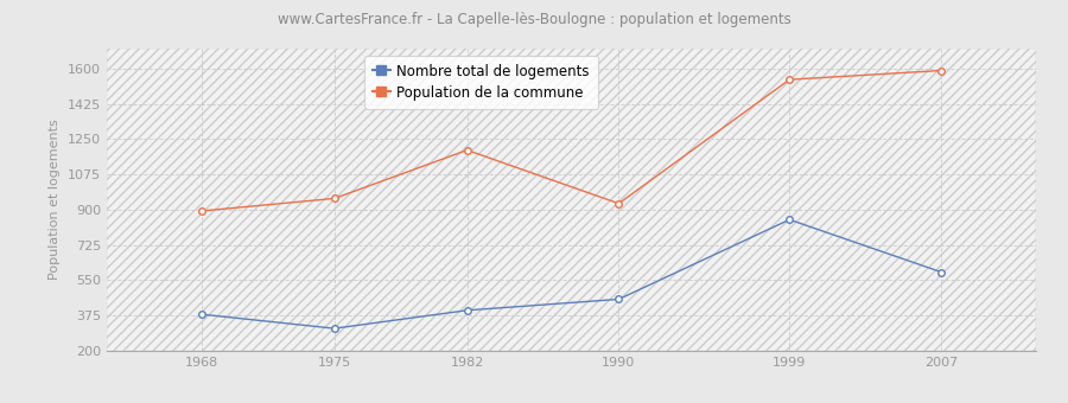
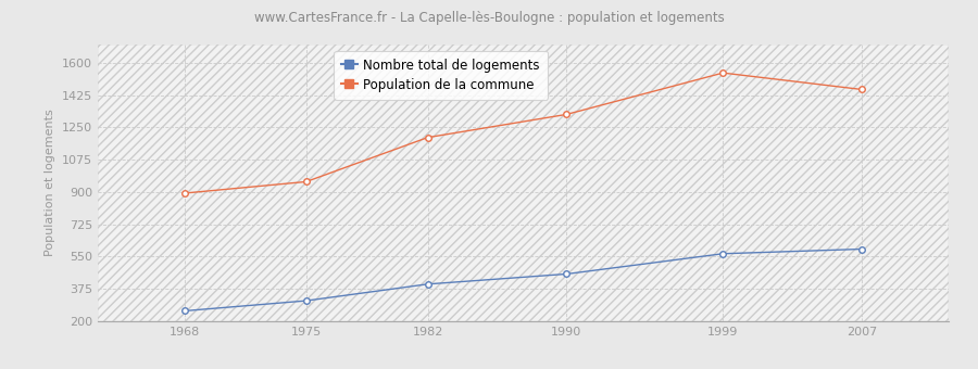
Nombre total de logements/1968: 380 -> 260
Population de la commune/1990: 930 -> 1320
Nombre total de logements/1999: 850 -> 560
Population de la commune/2007: 1590 -> 1460
